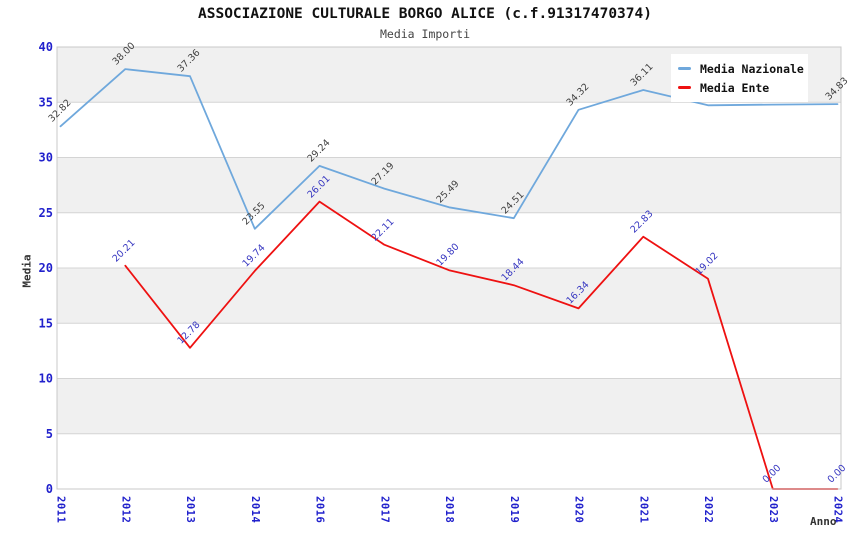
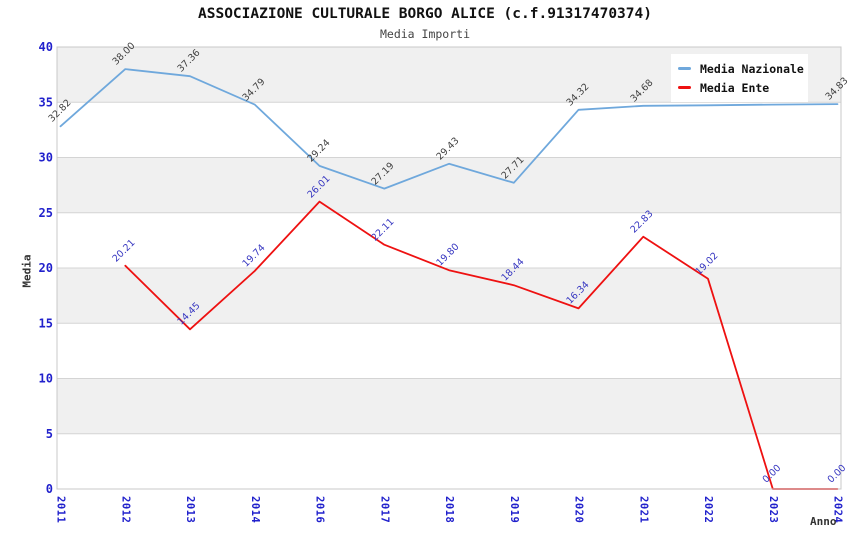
Media Ente/2013: 12.78 -> 14.45
Media Nazionale/2014: 23.55 -> 34.79
Media Nazionale/2018: 25.49 -> 29.43
Media Nazionale/2019: 24.51 -> 27.71
Media Nazionale/2021: 36.11 -> 34.68
